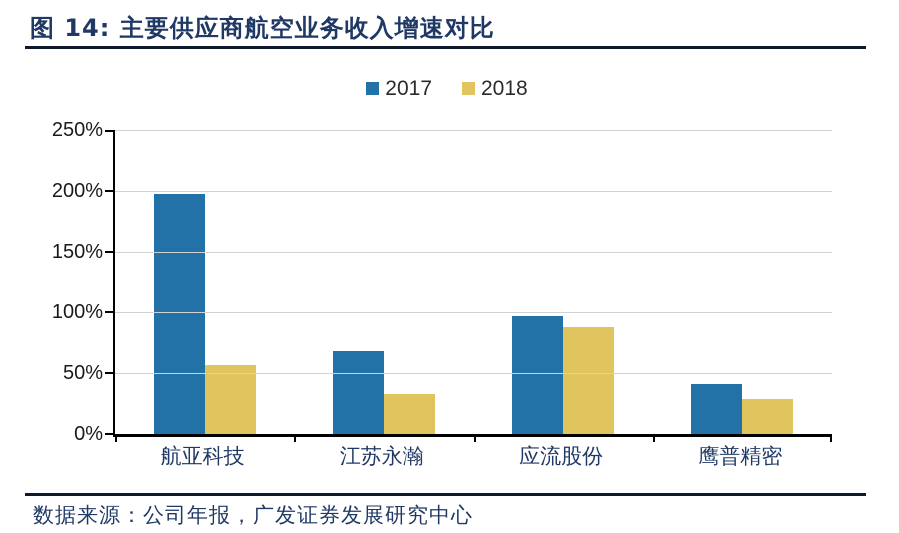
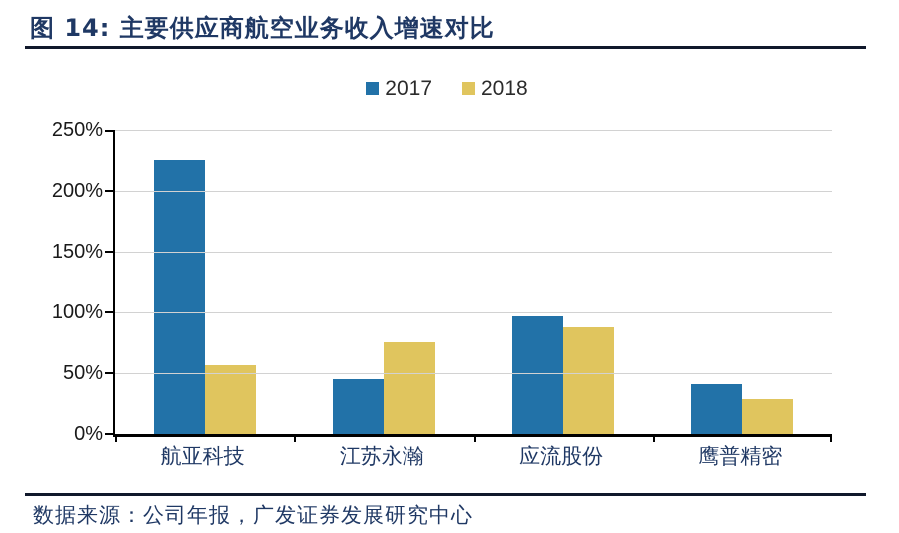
2017/航亚科技: 197% -> 225%
2017/江苏永瀚: 68% -> 45%
2018/江苏永瀚: 33% -> 76%
